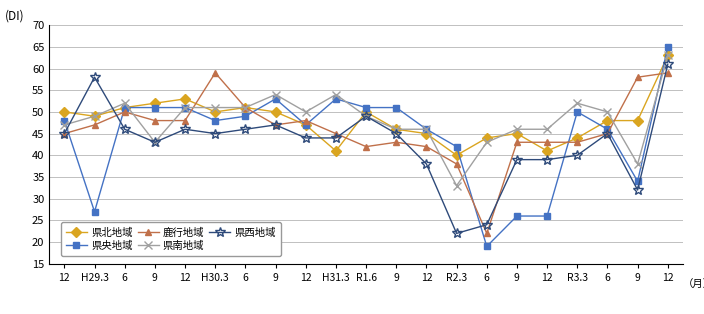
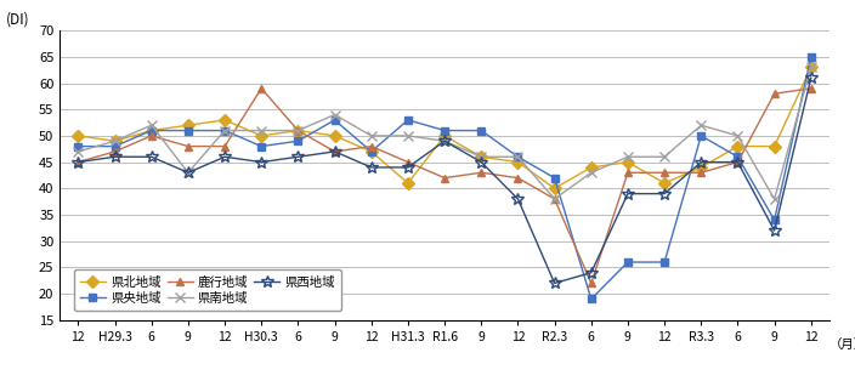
県央地域/H29.3: 27 -> 48
県西地域/H29.3: 58 -> 46
県南地域/H31.3: 54 -> 50
県南地域/R2.3: 33 -> 38
県西地域/R3.3: 40 -> 45
